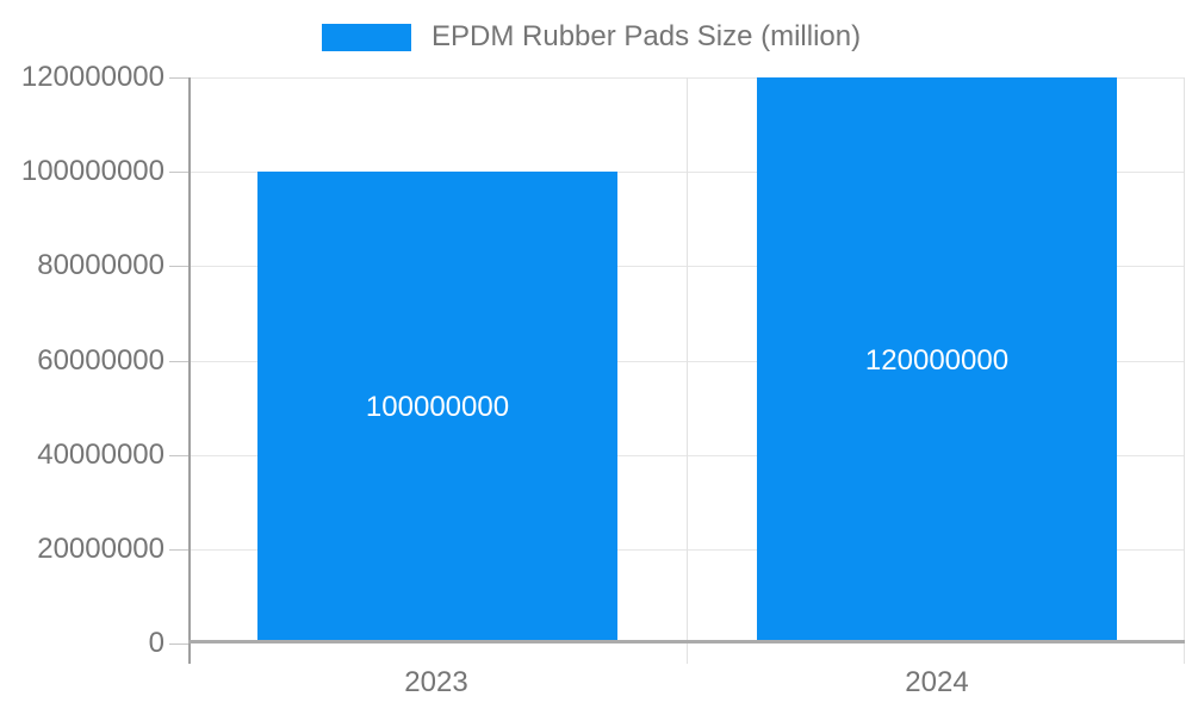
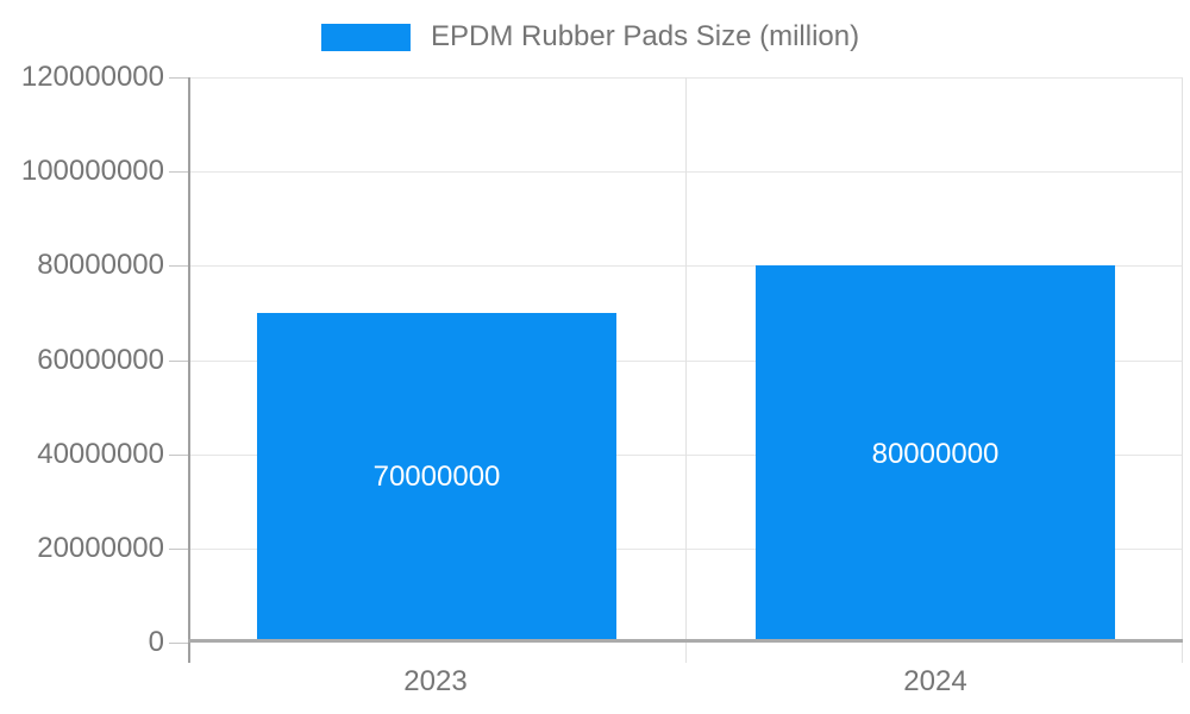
2023: 100000000 -> 70000000
2024: 120000000 -> 80000000
